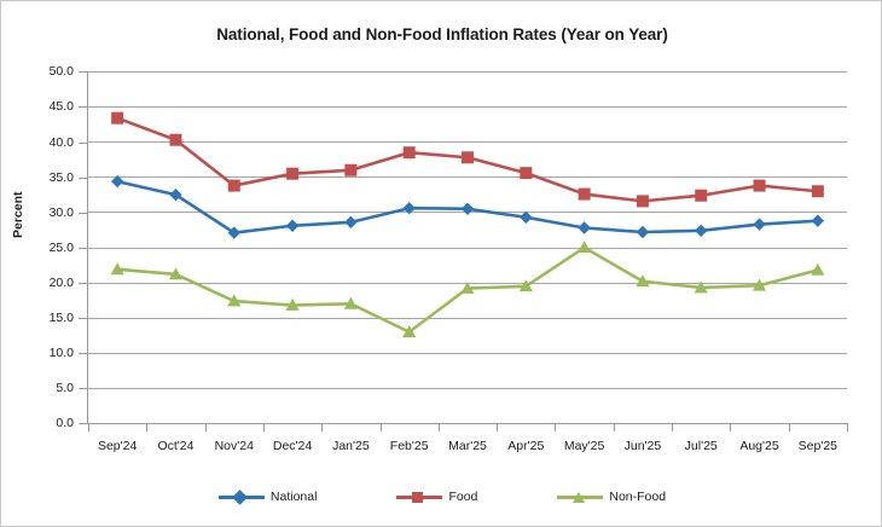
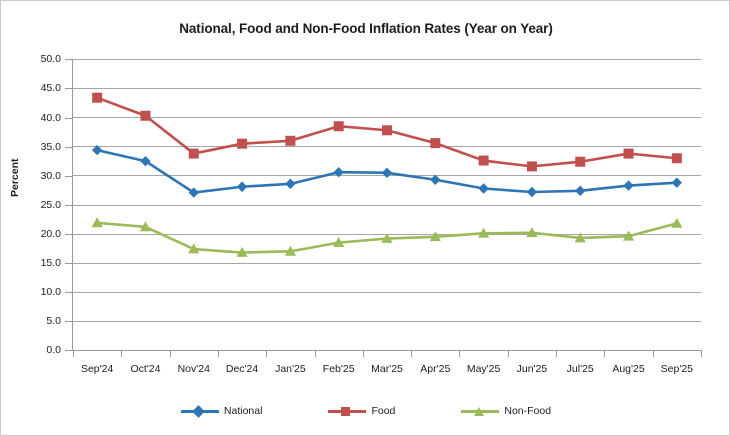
Non-Food/Feb'25: 13 -> 18
Non-Food/May'25: 25 -> 20
